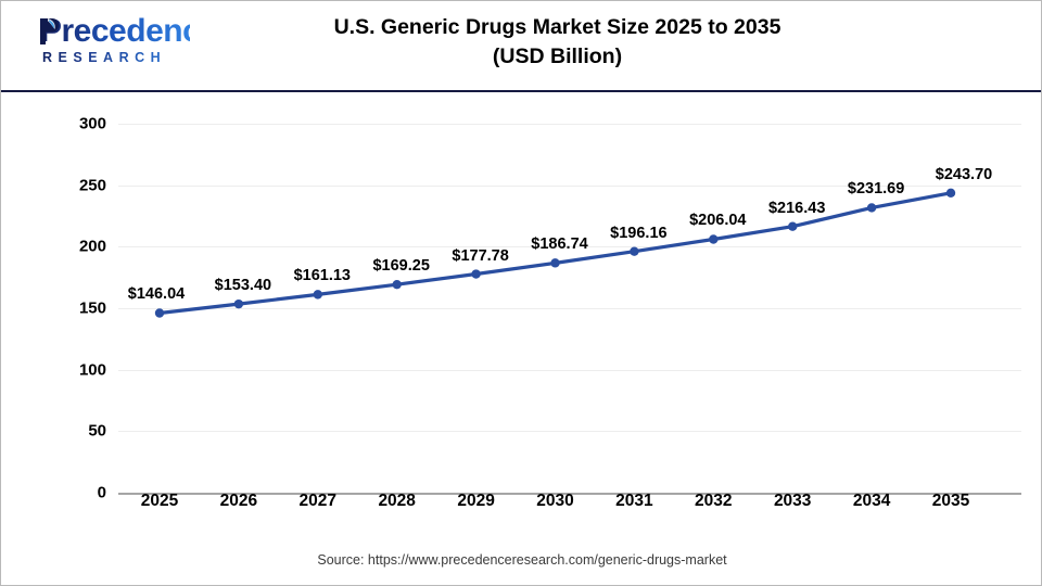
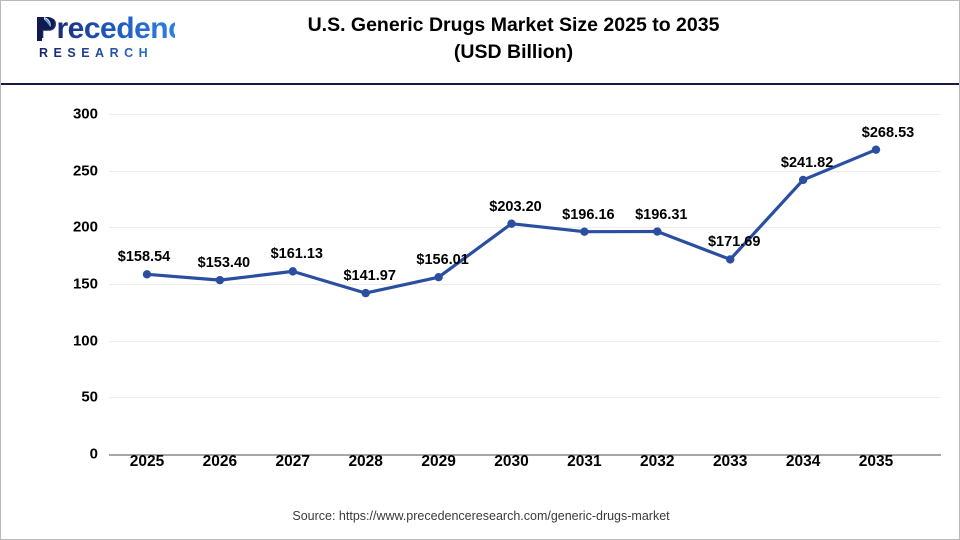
2025: $146.04 -> $158.54
2028: $169.25 -> $141.97
2029: $177.78 -> $156.01
2030: $186.74 -> $203.20
2032: $206.04 -> $196.31
2033: $216.43 -> $171.69
2034: $231.69 -> $241.82
2035: $243.70 -> $268.53
